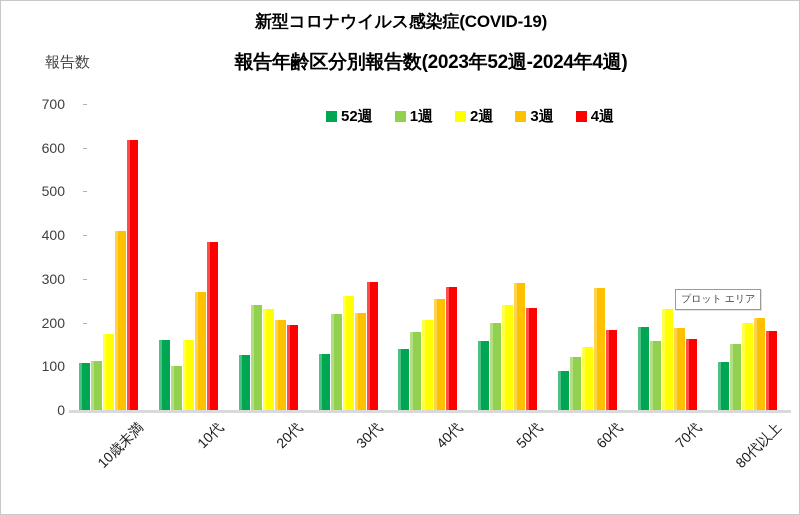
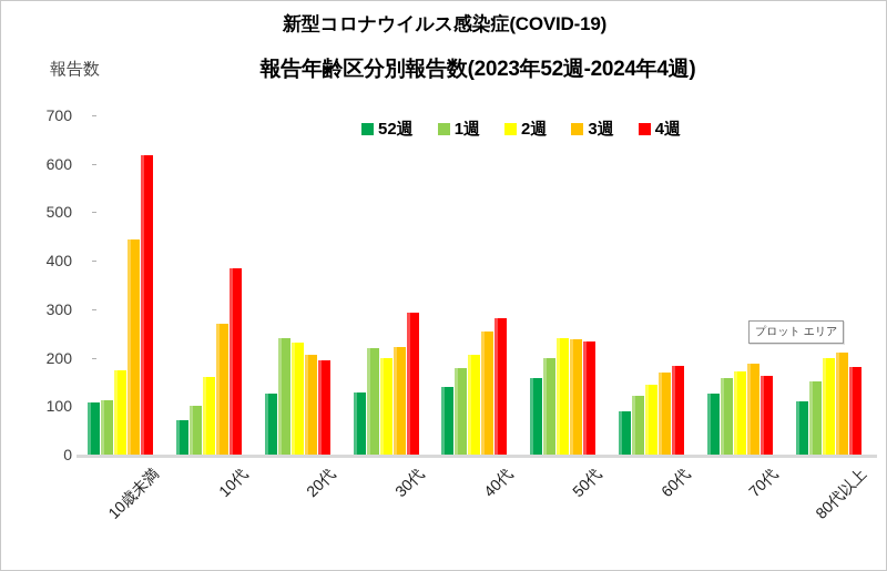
3週/10歳未満: 410 -> 440
52週/10代: 160 -> 70
2週/30代: 260 -> 200
3週/50代: 290 -> 240
3週/60代: 280 -> 170
52週/70代: 190 -> 120
2週/70代: 230 -> 170
